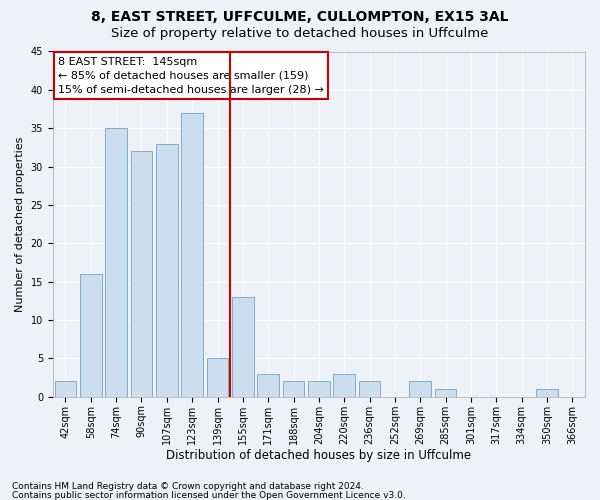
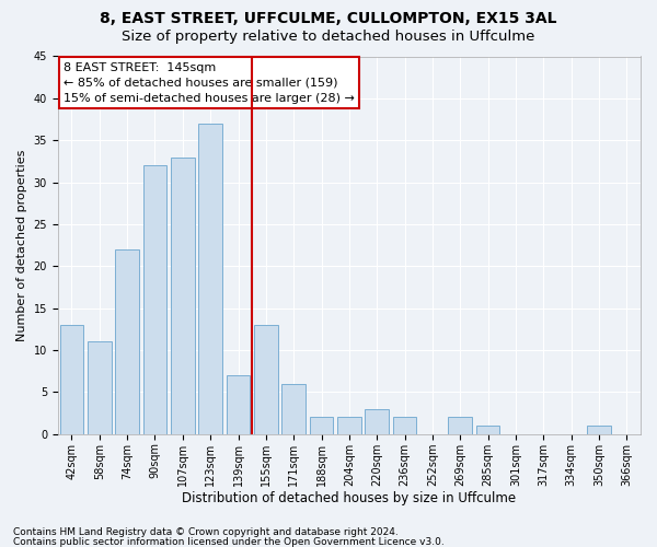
42sqm: 2 -> 13
58sqm: 16 -> 11
74sqm: 35 -> 22
139sqm: 5 -> 7
171sqm: 3 -> 6
